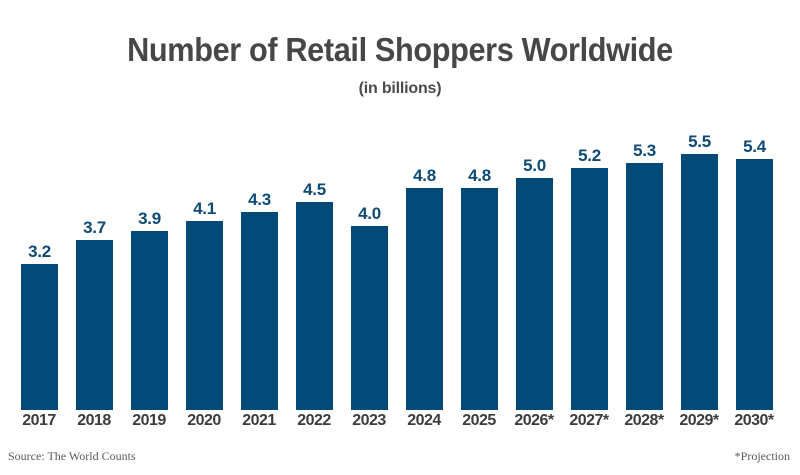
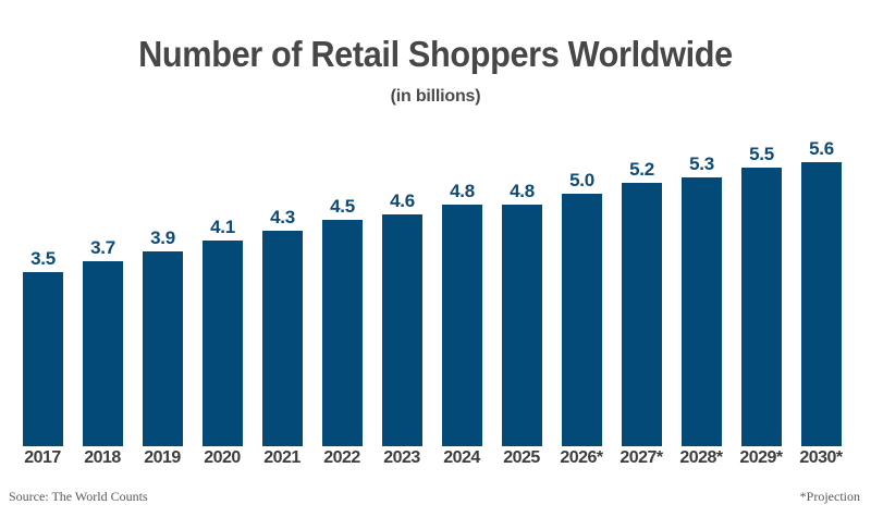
2017: 3.2 -> 3.5
2023: 4.0 -> 4.6
2030*: 5.4 -> 5.6
